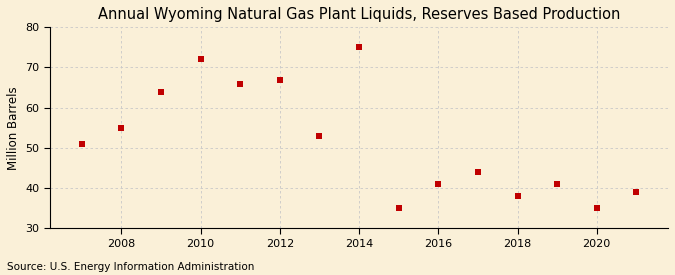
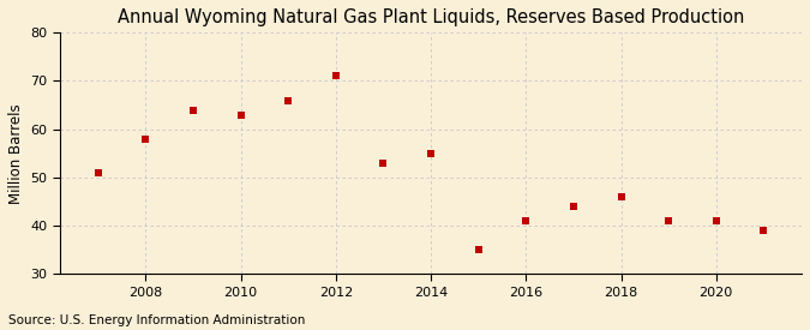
2008: 55 -> 58
2010: 72 -> 63
2012: 67 -> 71
2014: 75 -> 55
2018: 38 -> 46
2020: 35 -> 41
